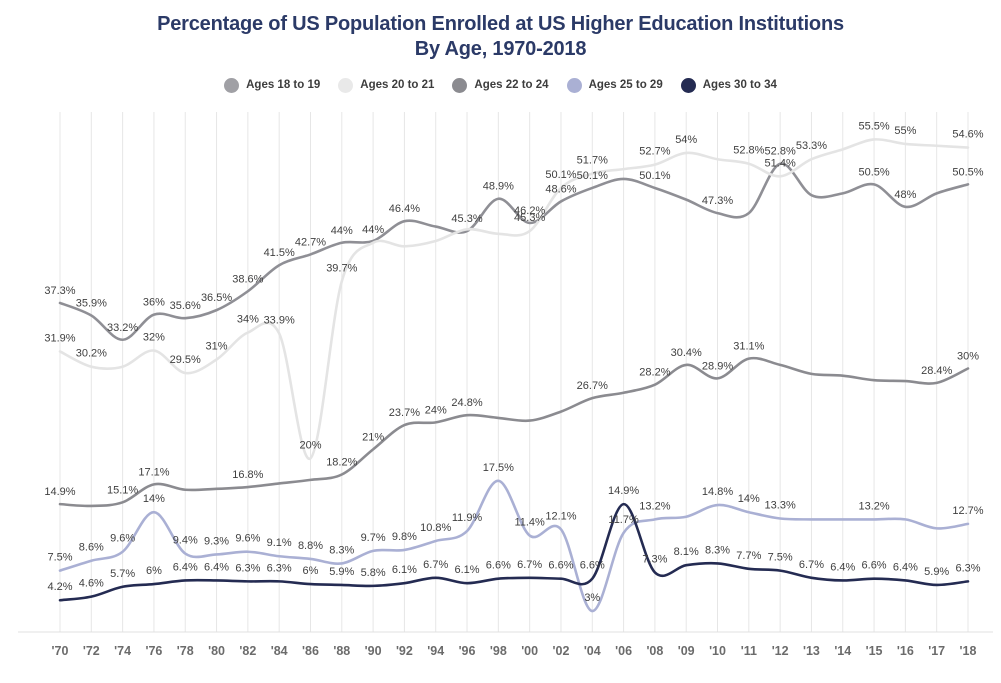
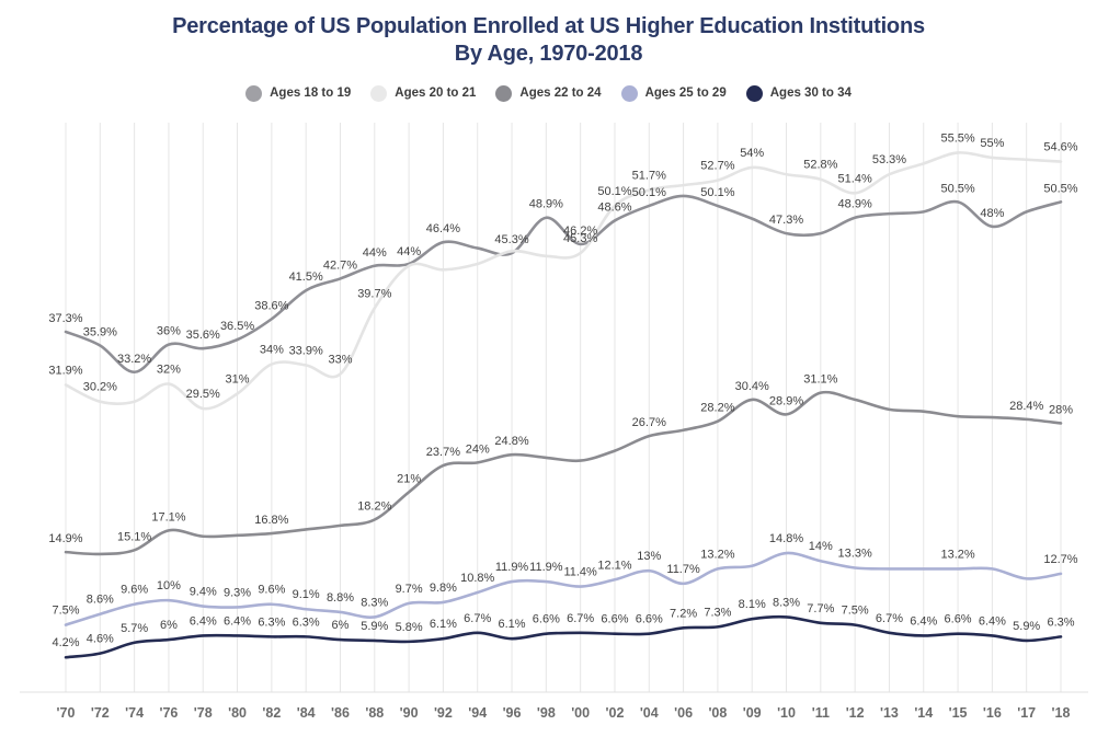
Ages 25 to 29/'76: 14% -> 10%
Ages 20 to 21/'86: 20% -> 33%
Ages 25 to 29/'98: 17.5% -> 11.9%
Ages 25 to 29/'04: 3% -> 13%
Ages 30 to 34/'06: 14.9% -> 7.2%
Ages 18 to 19/'12: 52.8% -> 48.9%
Ages 22 to 24/'18: 30% -> 28%
